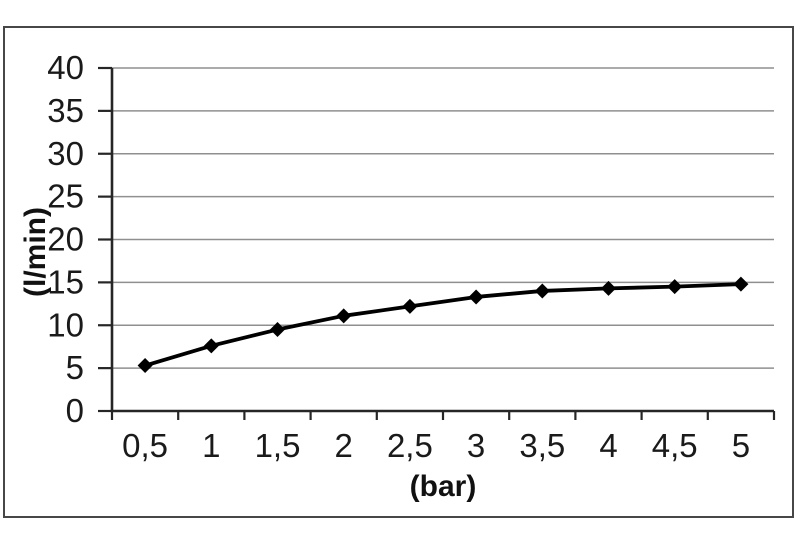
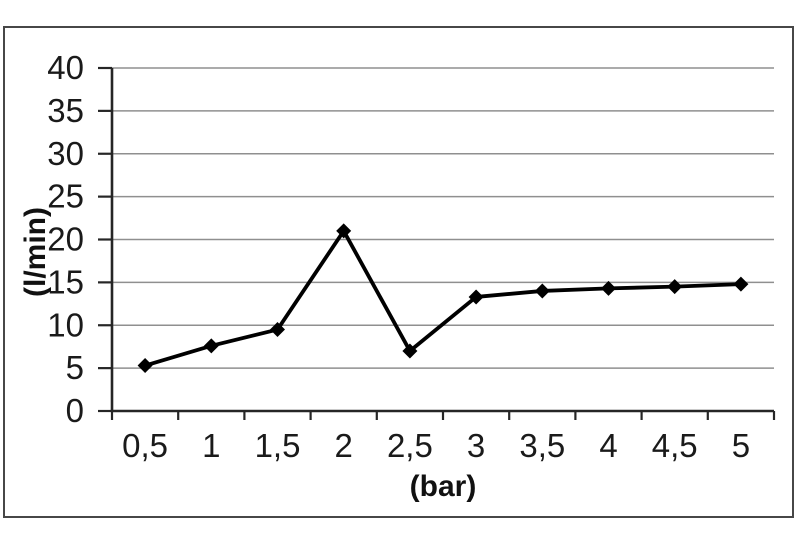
2: 11 -> 21
2,5: 12 -> 7
